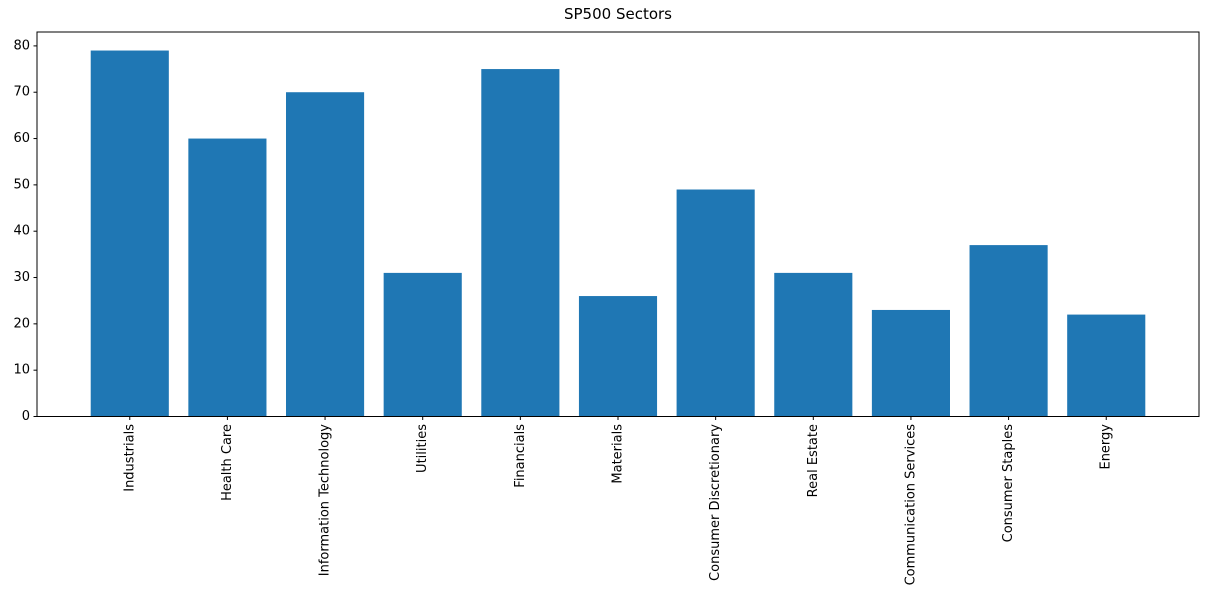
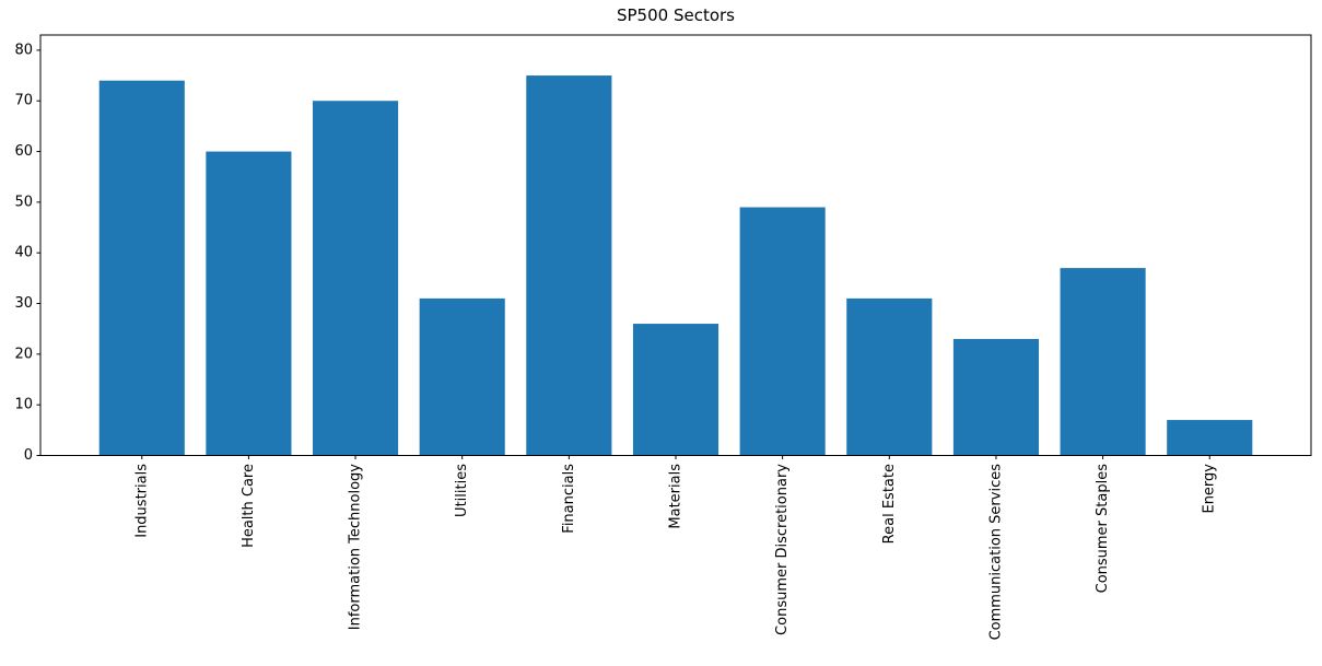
Industrials: 79 -> 74
Energy: 22 -> 7
